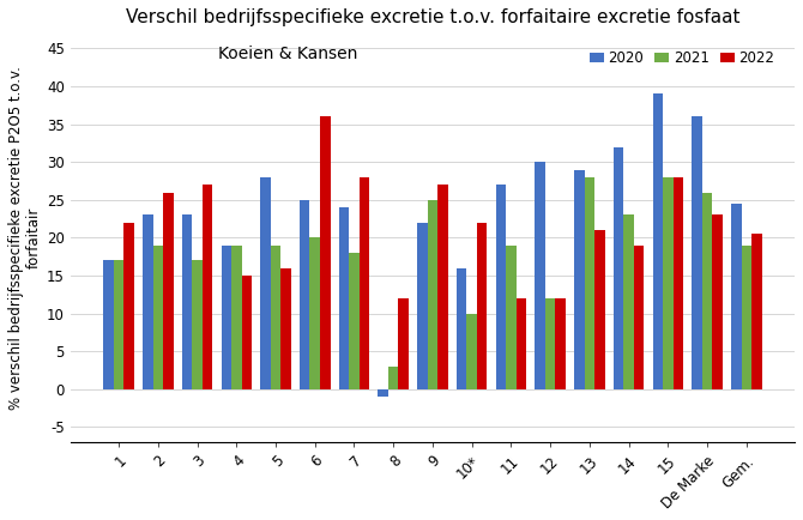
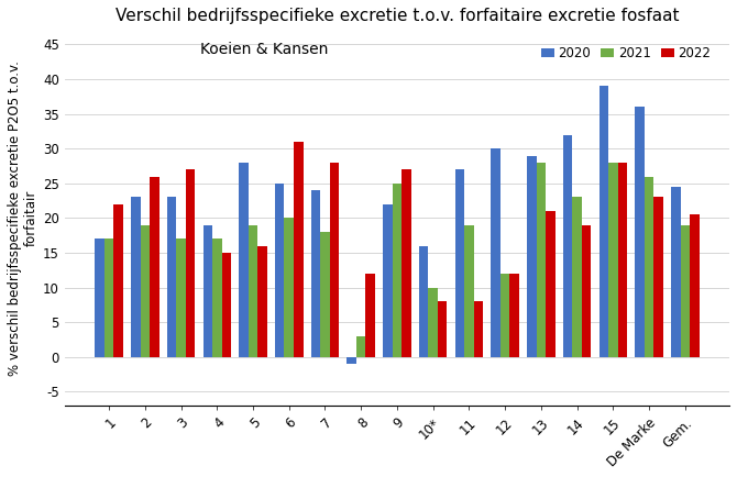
2021/4: 19 -> 17
2022/6: 36.0 -> 31.0
2022/10*: 22.0 -> 8.0
2022/11: 12.0 -> 8.0
